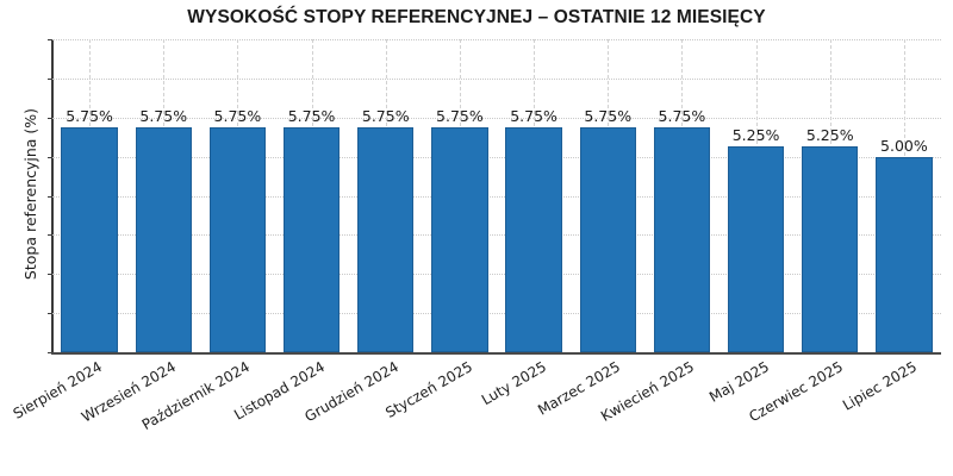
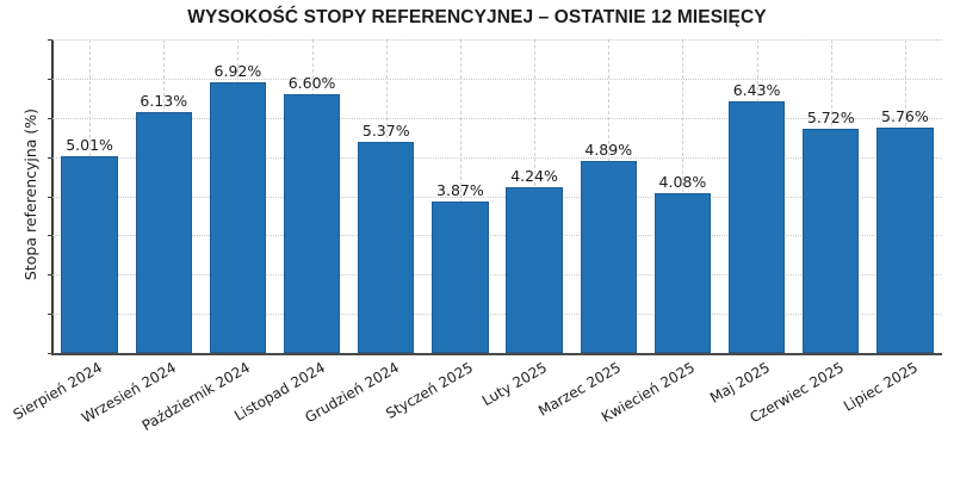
Sierpień 2024: 5.75% -> 5.01%
Wrzesień 2024: 5.75% -> 6.13%
Październik 2024: 5.75% -> 6.92%
Listopad 2024: 5.75% -> 6.60%
Grudzień 2024: 5.75% -> 5.37%
Styczeń 2025: 5.75% -> 3.87%
Luty 2025: 5.75% -> 4.24%
Marzec 2025: 5.75% -> 4.89%
Kwiecień 2025: 5.75% -> 4.08%
Maj 2025: 5.25% -> 6.43%
Czerwiec 2025: 5.25% -> 5.72%
Lipiec 2025: 5.00% -> 5.76%
